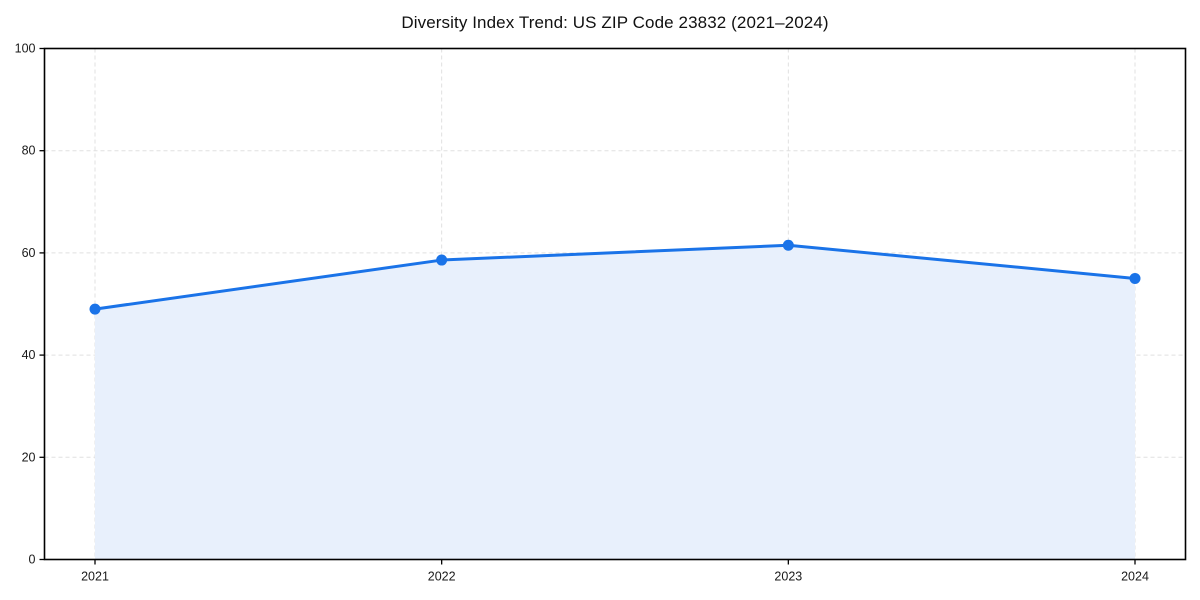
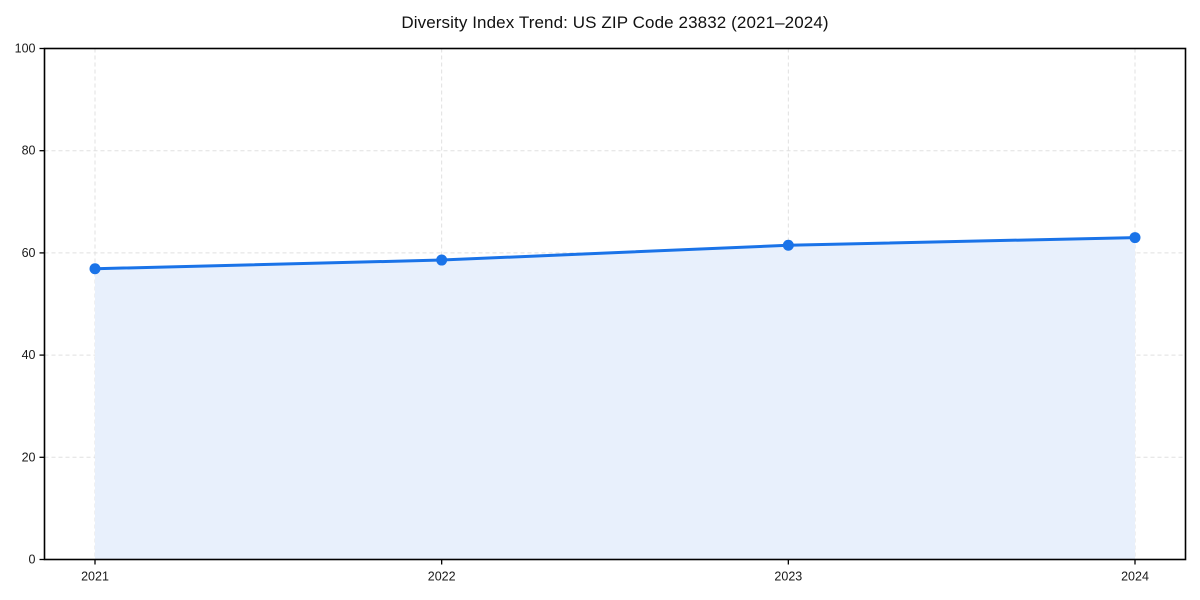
2021: 49 -> 57
2024: 55 -> 63
